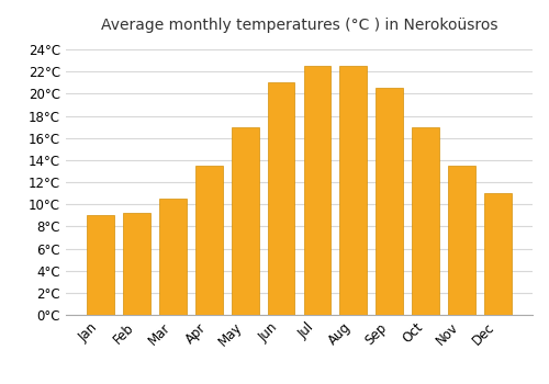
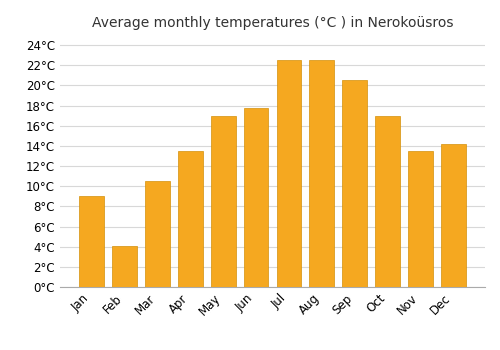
Feb: 9.2°C -> 4.1°C
Jun: 21.0°C -> 17.8°C
Dec: 11.0°C -> 14.2°C
